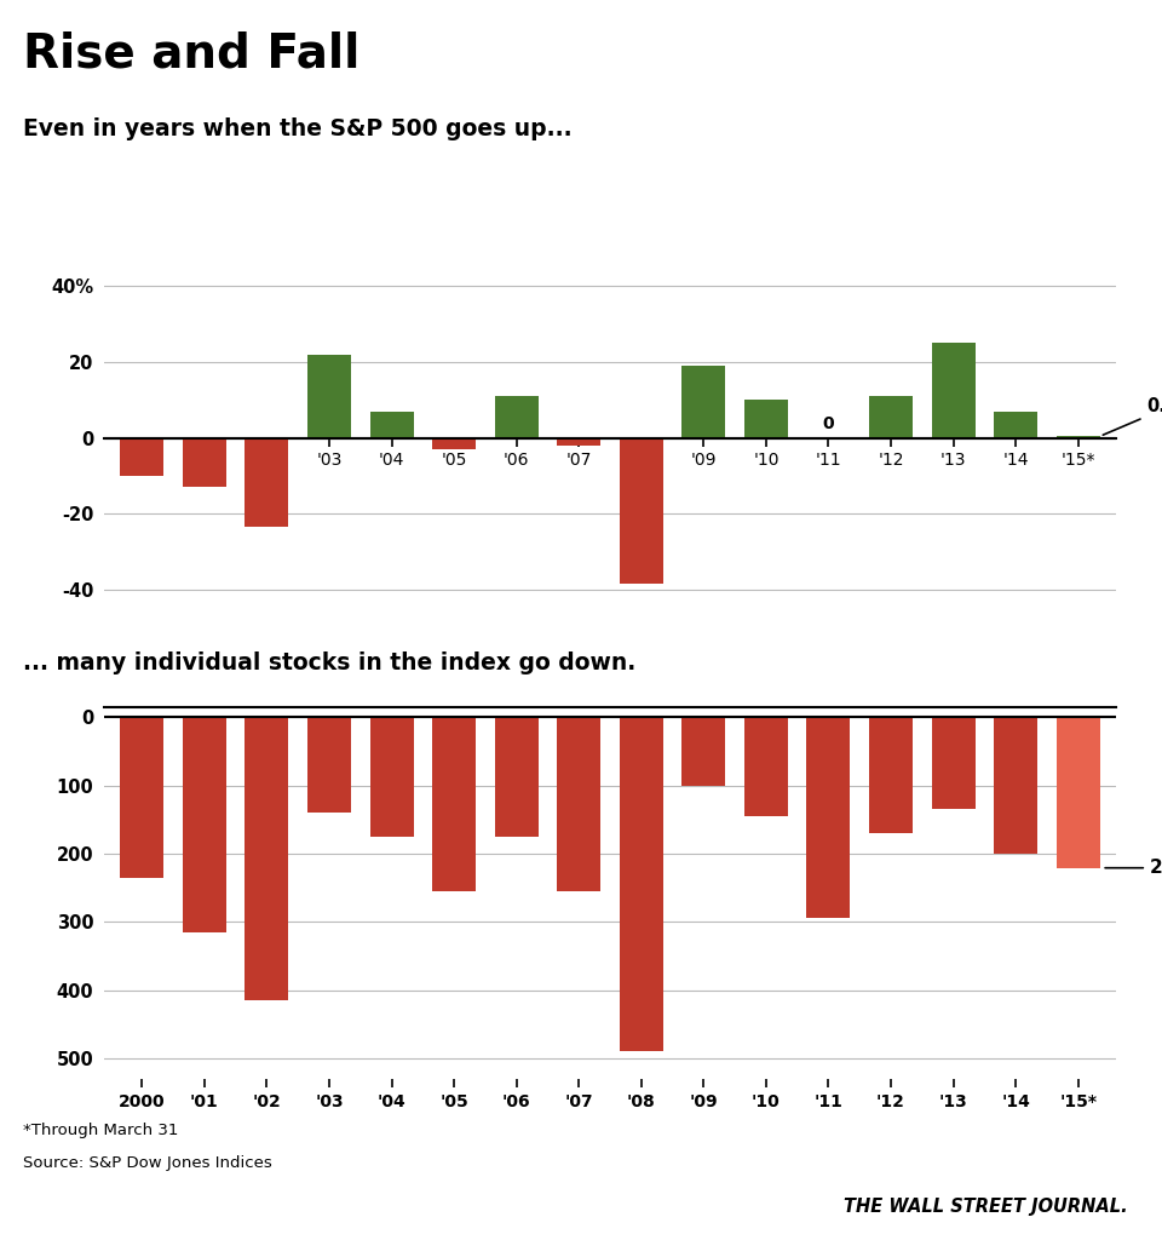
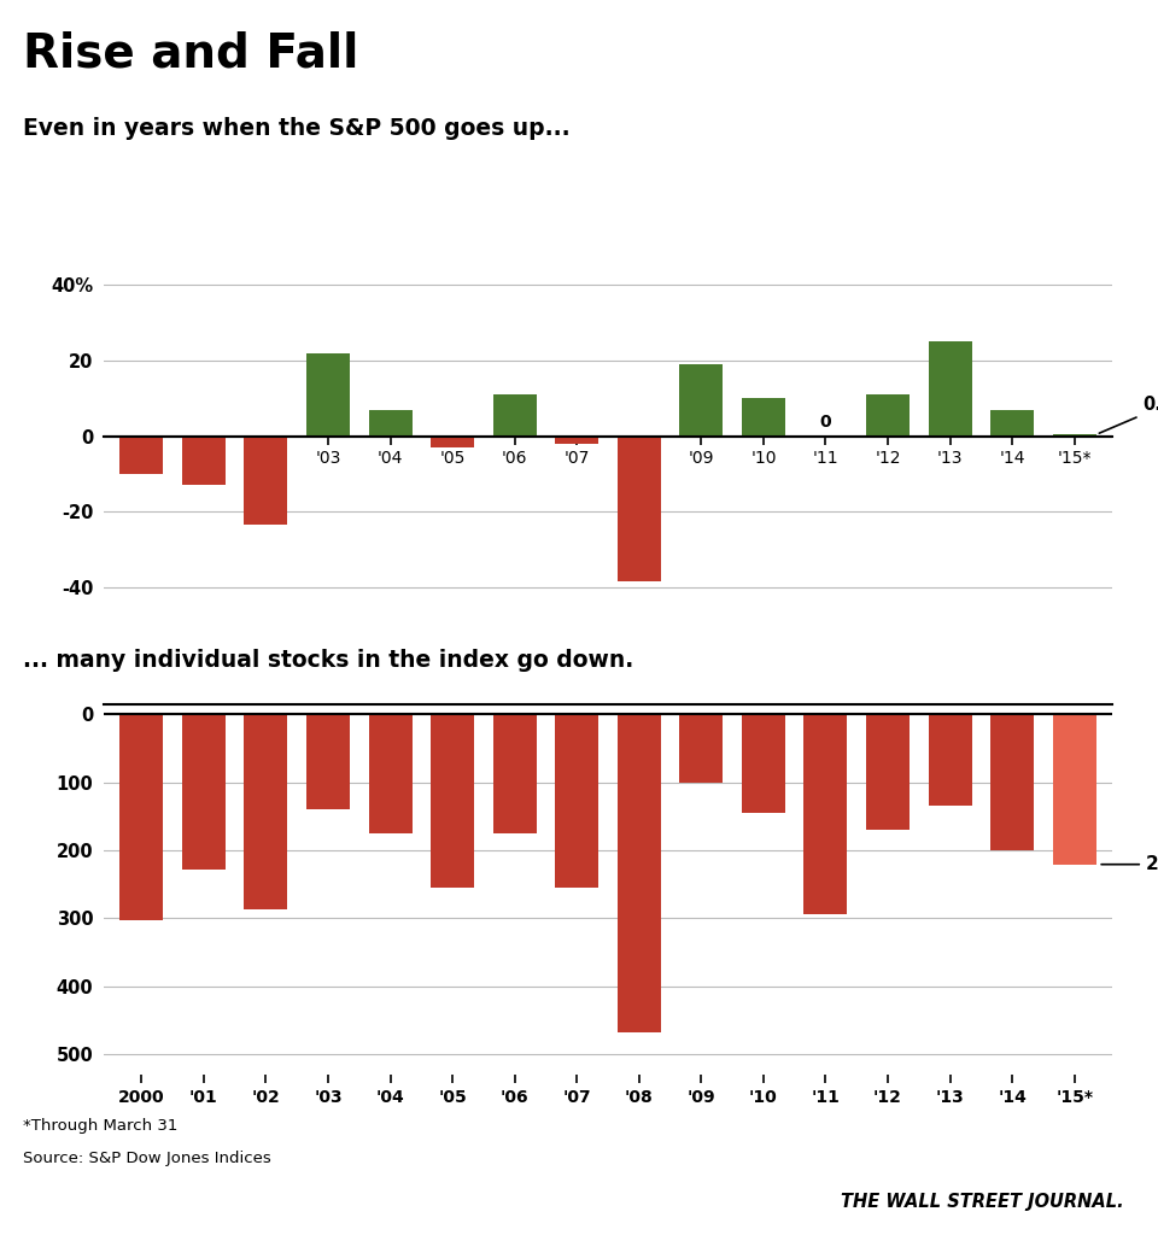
2000: 235 -> 304
'01: 315 -> 228
'02: 415 -> 288
'08: 490 -> 468
